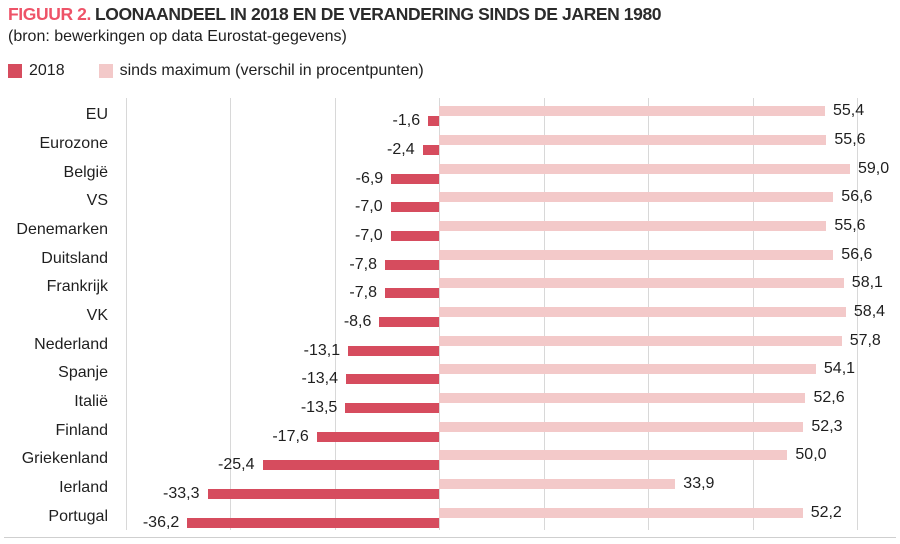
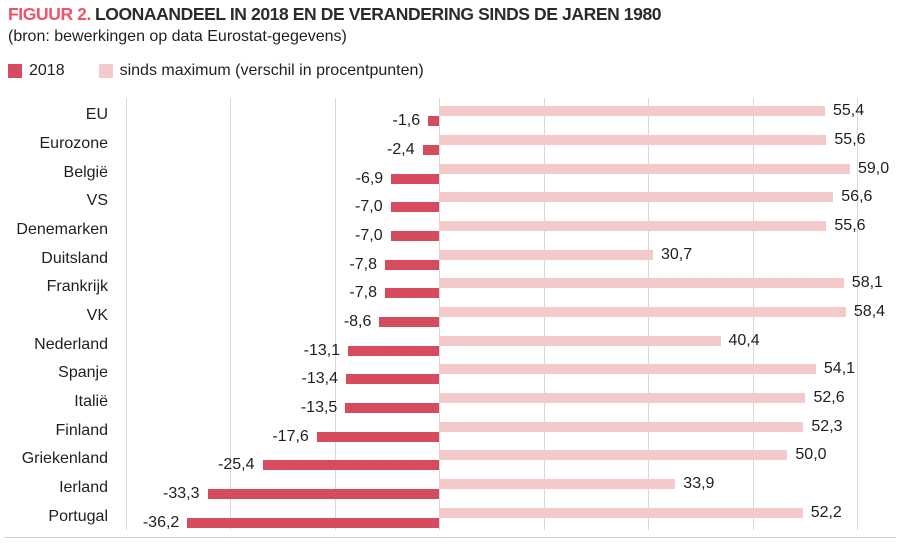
sinds maximum (verschil in procentpunten)/Duitsland: 56,6 -> 30,7
sinds maximum (verschil in procentpunten)/Nederland: 57,8 -> 40,4
